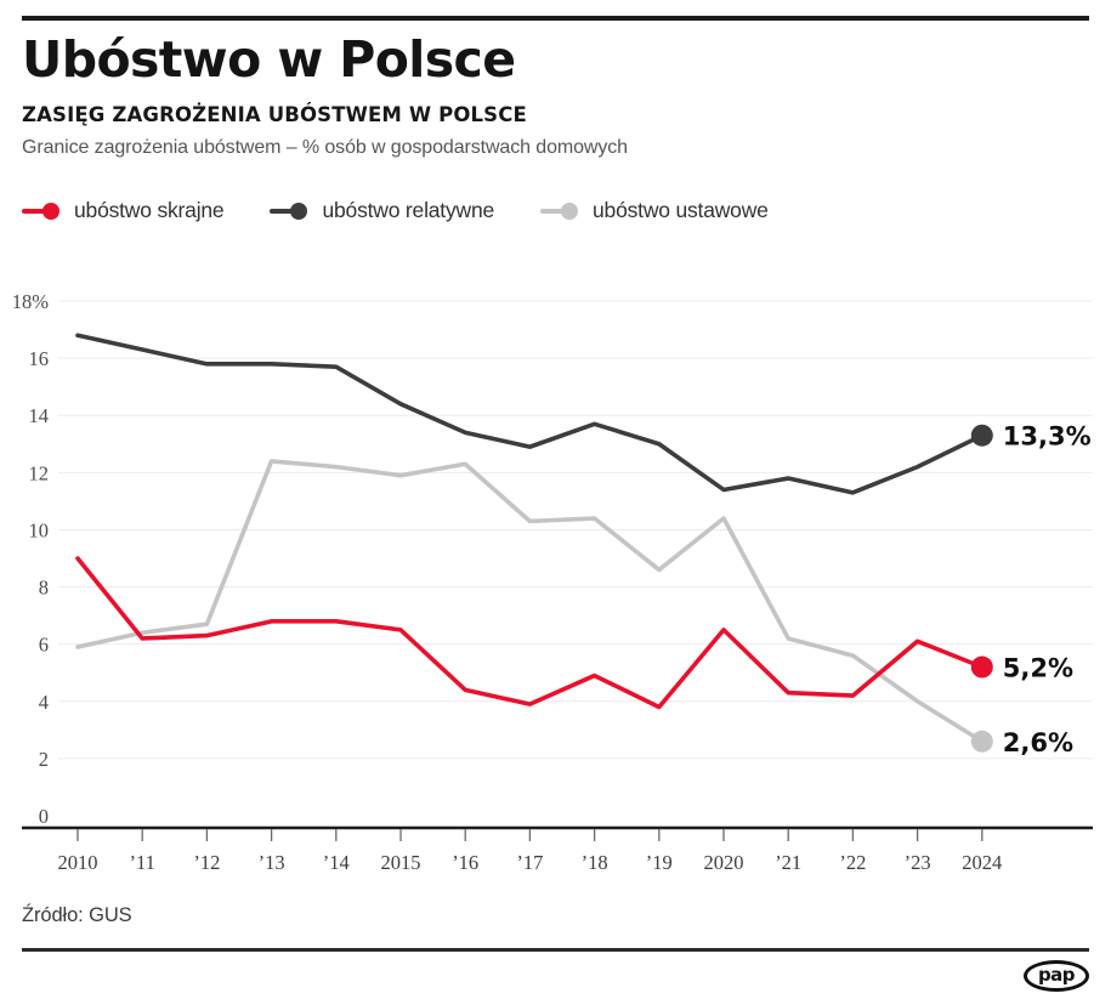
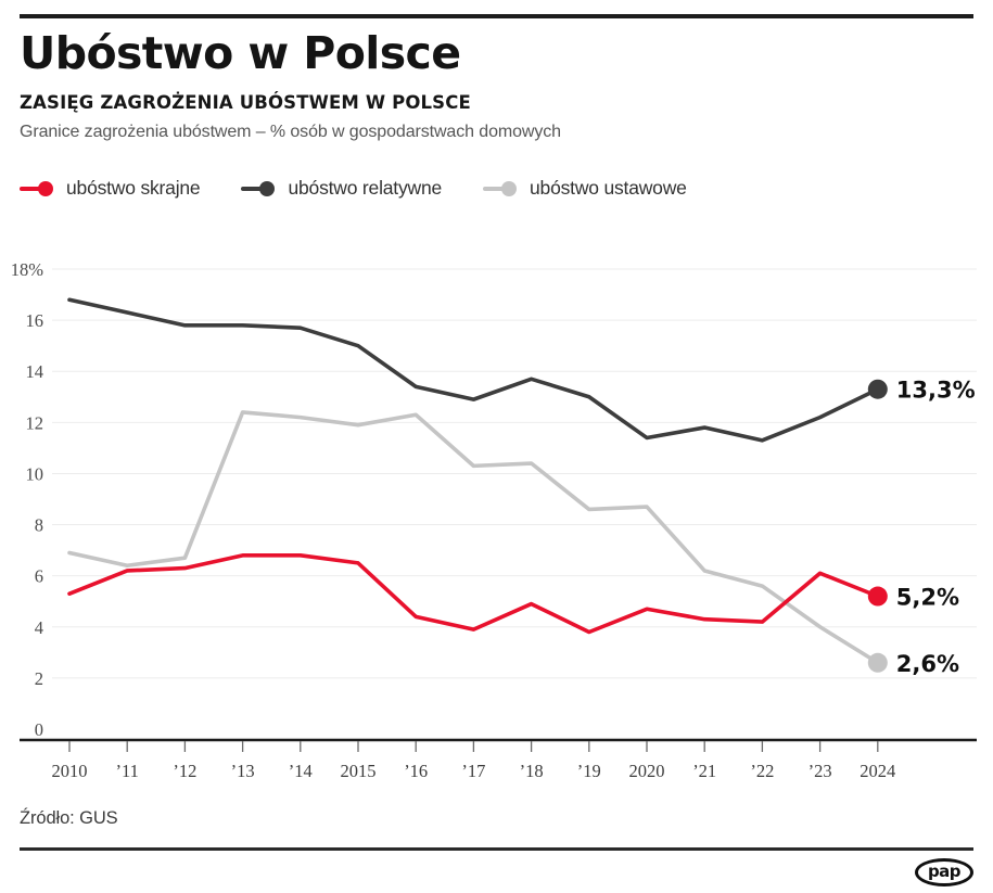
ubóstwo skrajne/2010: 9.0% -> 5.3%
ubóstwo ustawowe/2010: 5.9% -> 6.9%
ubóstwo relatywne/2015: 14.4% -> 15.0%
ubóstwo skrajne/2020: 6.5% -> 4.7%
ubóstwo ustawowe/2020: 10.4% -> 8.7%
